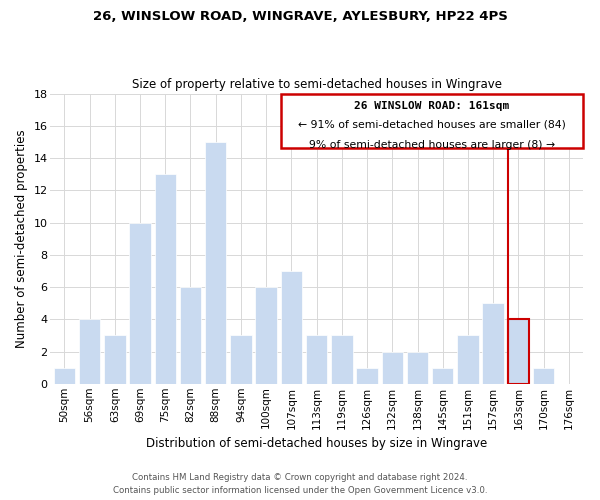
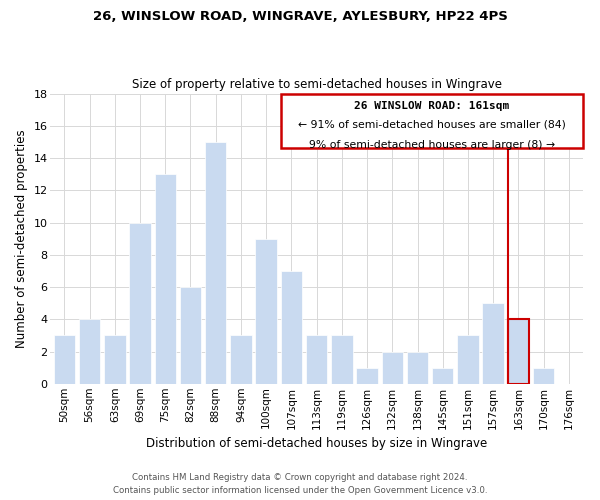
50sqm: 1 -> 3
100sqm: 6 -> 9
